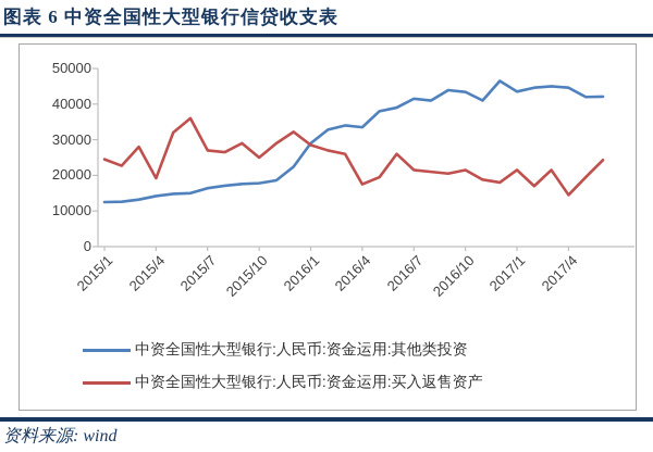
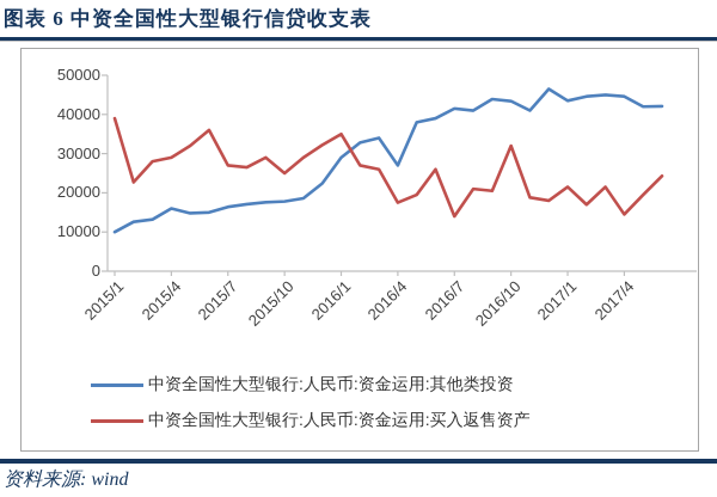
中资全国性大型银行:人民币:资金运用:其他类投资/2015/1: 12000 -> 10000
中资全国性大型银行:人民币:资金运用:买入返售资产/2015/1: 24000 -> 39000
中资全国性大型银行:人民币:资金运用:其他类投资/2015/4: 14000 -> 16000
中资全国性大型银行:人民币:资金运用:买入返售资产/2015/4: 19000 -> 29000
中资全国性大型银行:人民币:资金运用:买入返售资产/2016/1: 28000 -> 35000
中资全国性大型银行:人民币:资金运用:其他类投资/2016/4: 34000 -> 27000
中资全国性大型银行:人民币:资金运用:买入返售资产/2016/7: 22000 -> 14000
中资全国性大型银行:人民币:资金运用:买入返售资产/2016/10: 22000 -> 32000
